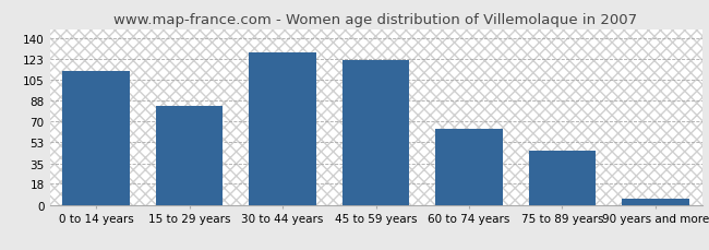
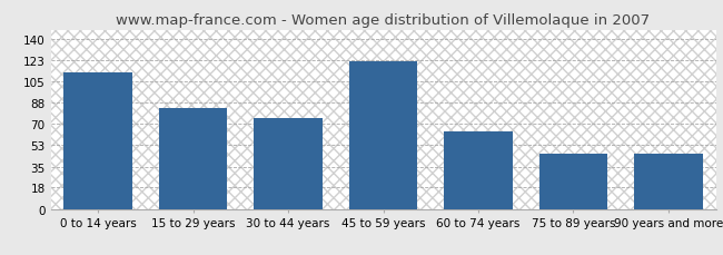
30 to 44 years: 128 -> 75
90 years and more: 5 -> 46
